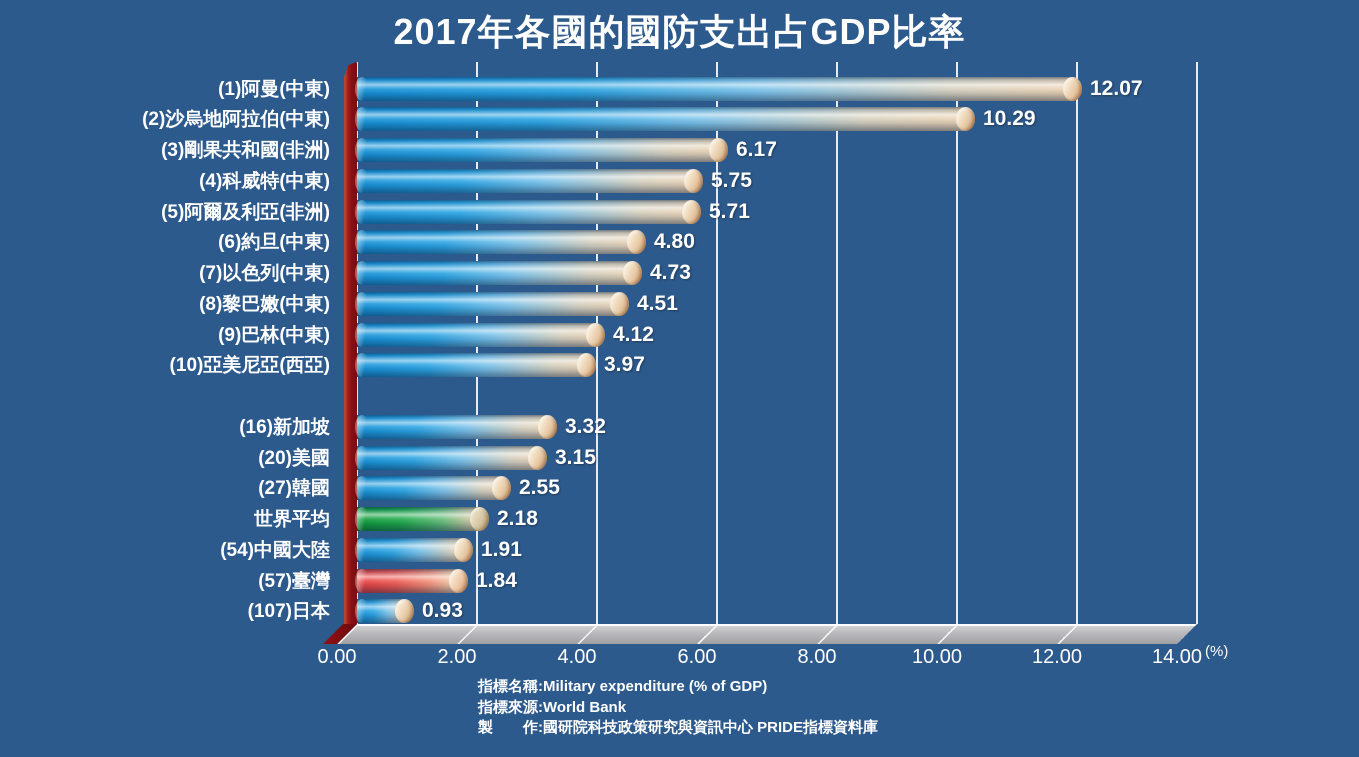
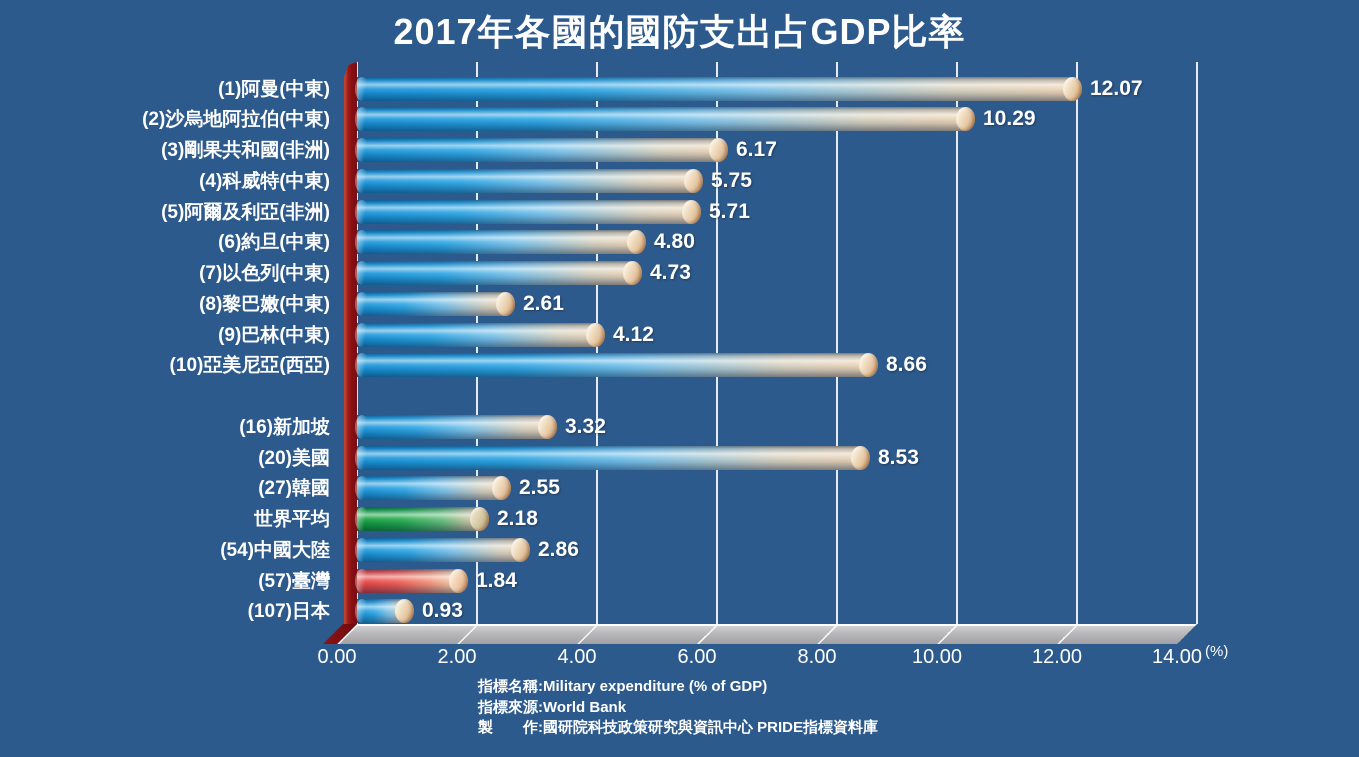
(8)黎巴嫩(中東): 4.51 -> 2.61
(10)亞美尼亞(西亞): 3.97 -> 8.66
(20)美國: 3.15 -> 8.53
(54)中國大陸: 1.91 -> 2.86
